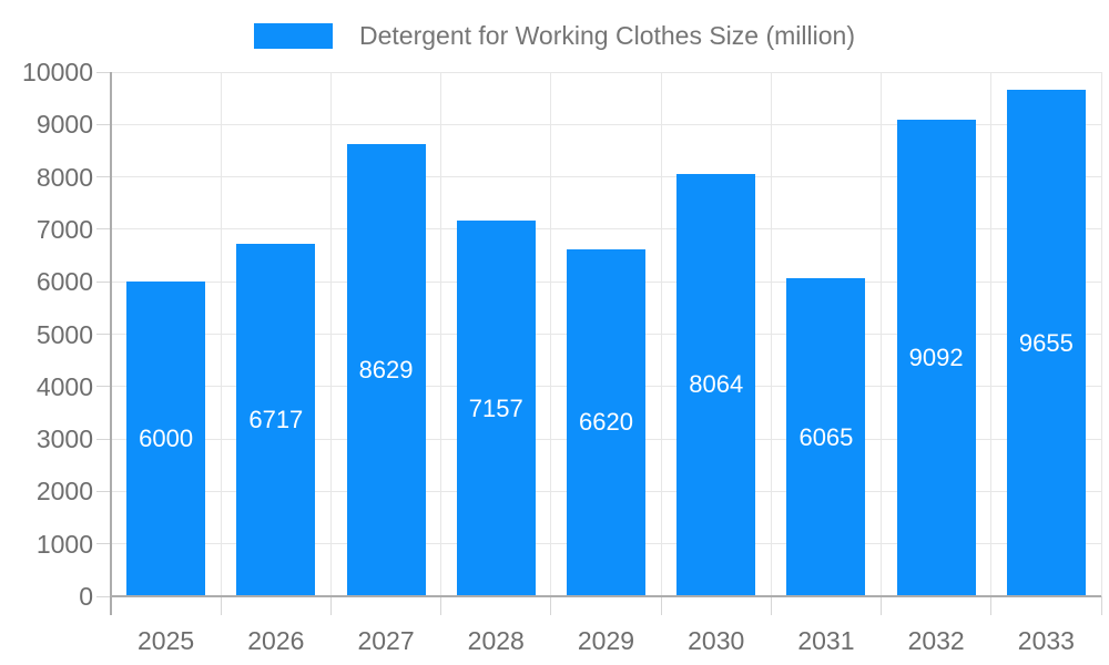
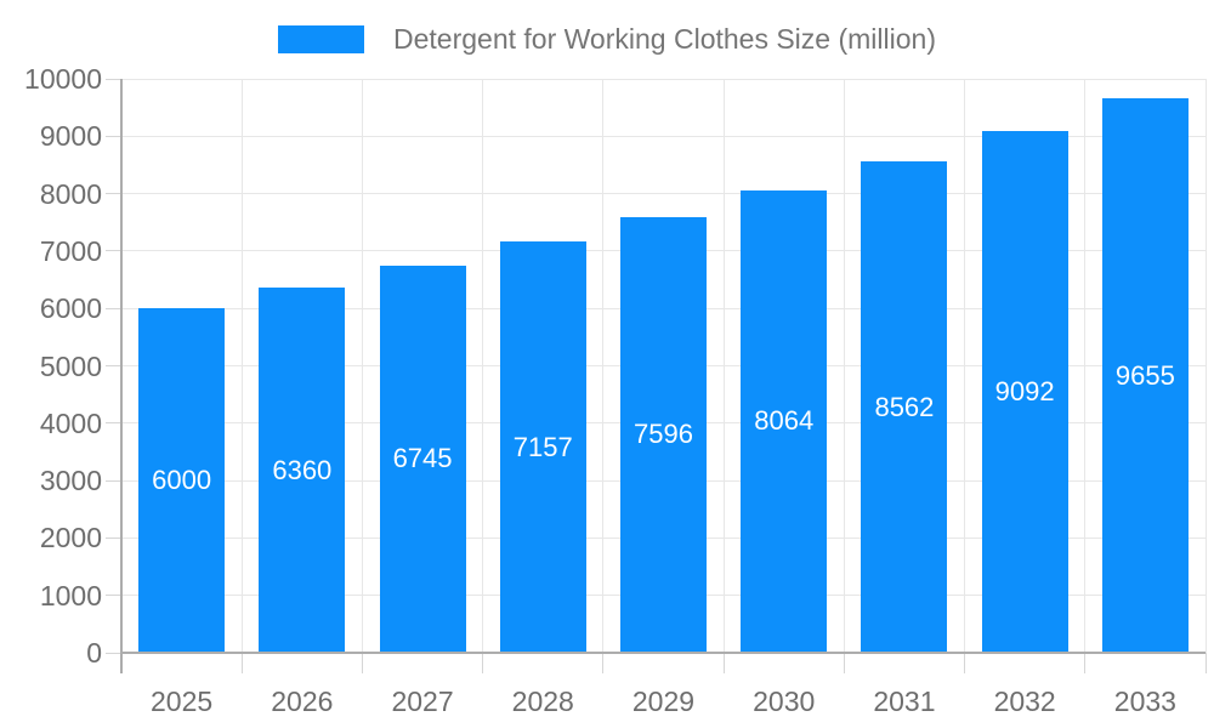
2026: 6717 -> 6360
2027: 8629 -> 6745
2029: 6620 -> 7596
2031: 6065 -> 8562
